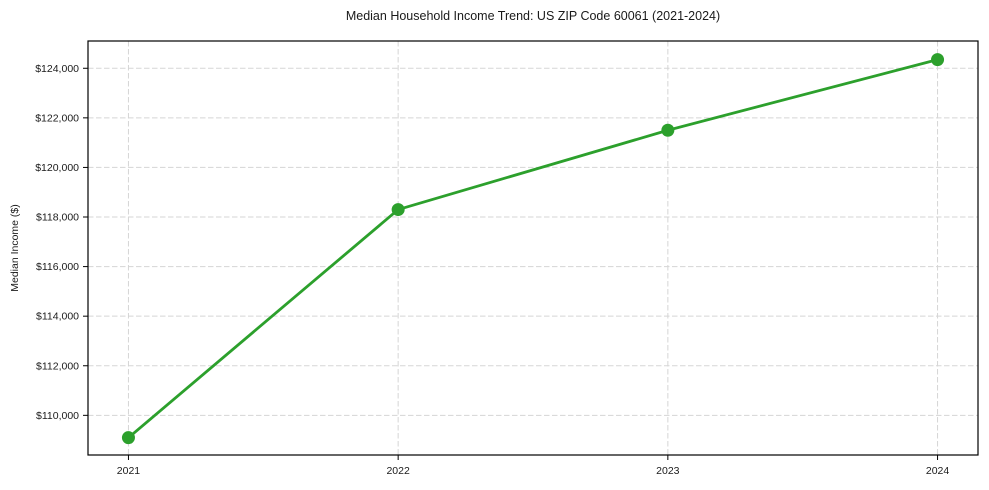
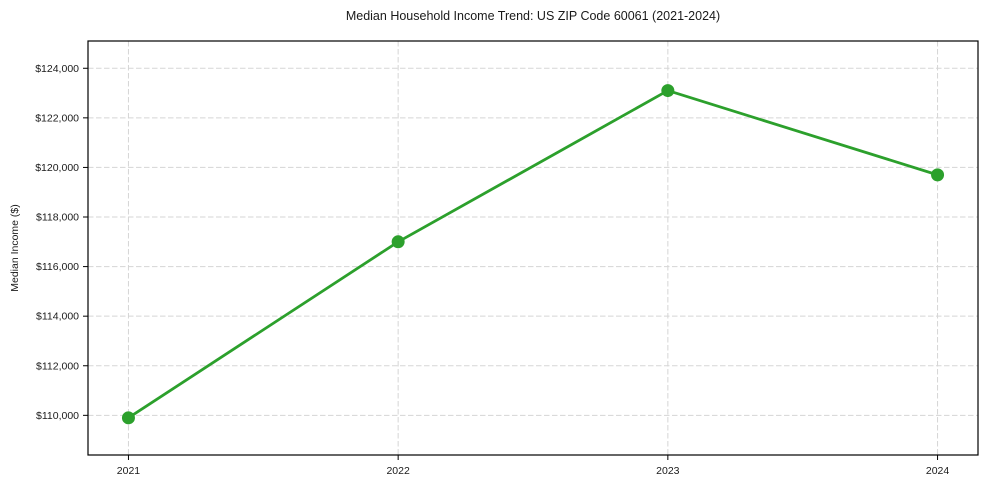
2021: $109100 -> $109900
2022: $118300 -> $117000
2023: $121500 -> $123100
2024: $124400 -> $119700
